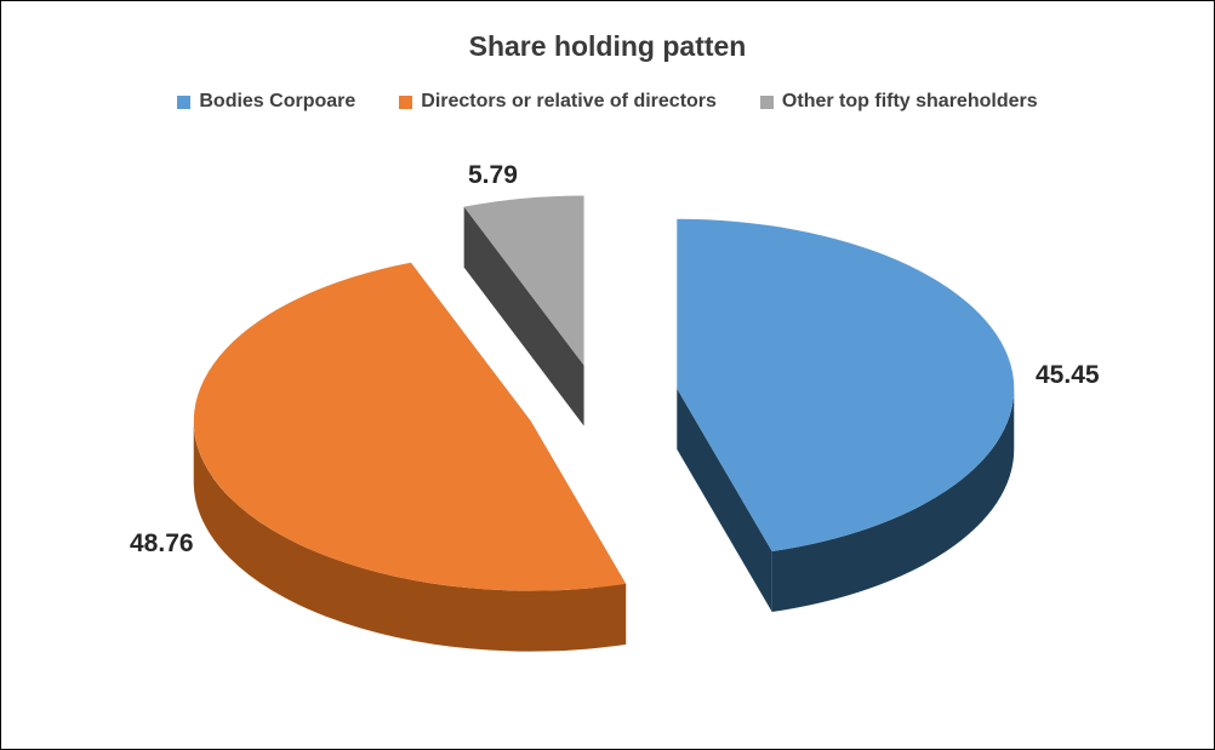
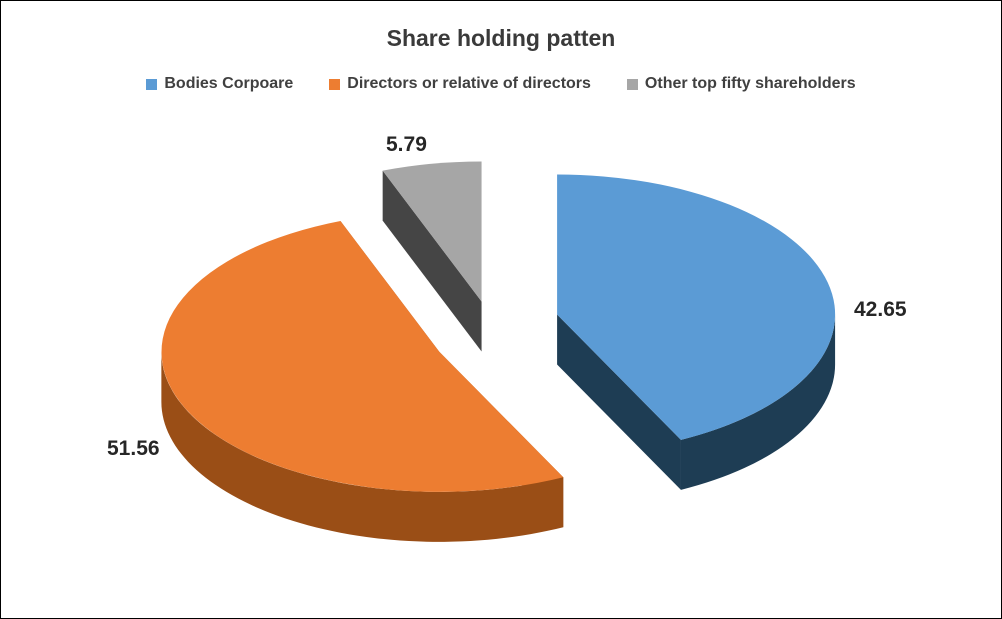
Bodies Corpoare: 45.45 -> 42.65
Directors or relative of directors: 48.76 -> 51.56
